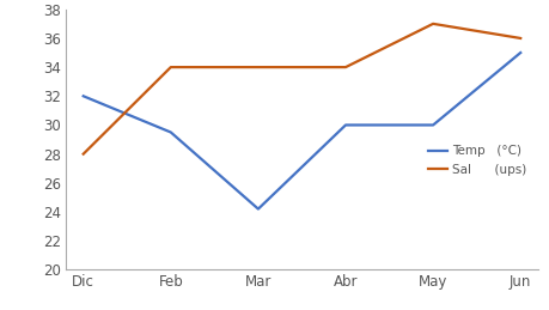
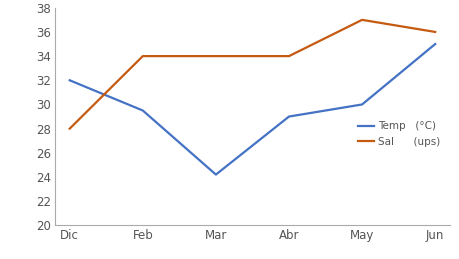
Temp (°C)/Abr: 30.0 -> 29.0
